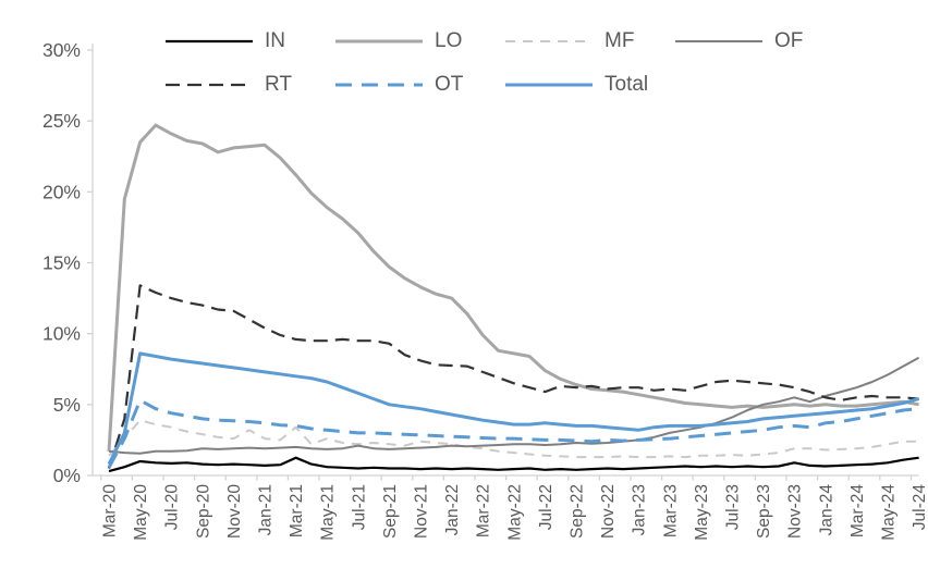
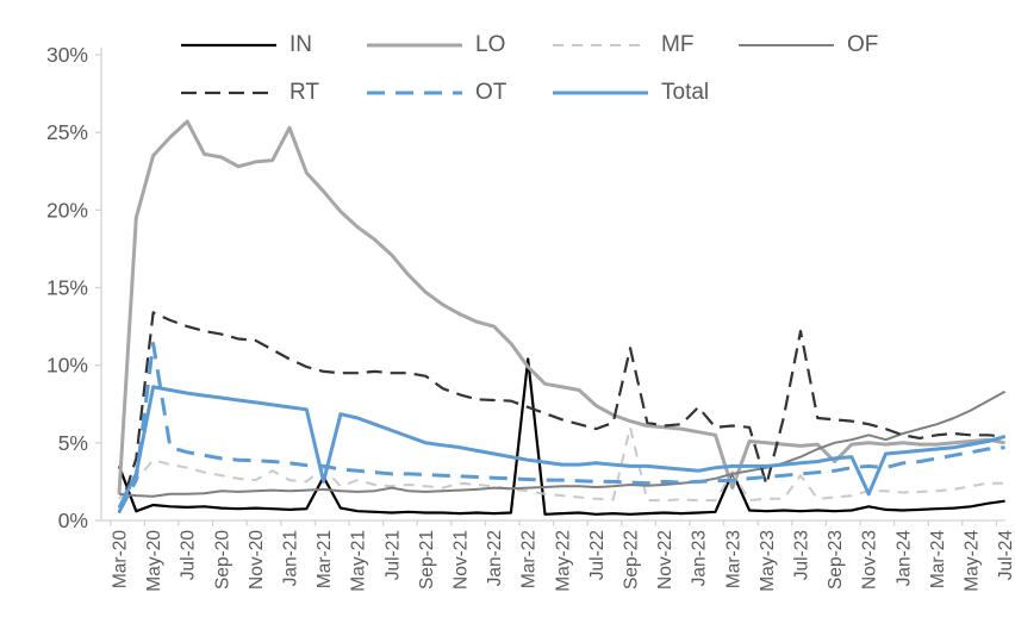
IN/Mar-20: 0.3% -> 3.5%
OT/May-20: 5.3% -> 11.4%
LO/Jul-20: 24.1% -> 25.7%
LO/Jan-21: 23.3% -> 25.3%
IN/Mar-21: 1.2% -> 2.8%
Total/Mar-21: 7.0% -> 2.5%
IN/Mar-22: 0.5% -> 10.4%
MF/Sep-22: 1.3% -> 6.0%
RT/Sep-22: 6.2% -> 11.1%
RT/Jan-23: 6.2% -> 7.3%
IN/Mar-23: 0.6% -> 3.1%
LO/Mar-23: 5.3% -> 2.1%
MF/Mar-23: 1.4% -> 3.1%
RT/May-23: 6.3% -> 2.3%
MF/Jul-23: 1.4% -> 2.9%
RT/Jul-23: 6.7% -> 12.2%
LO/Sep-23: 4.8% -> 3.8%
Total/Nov-23: 4.2% -> 1.7%
